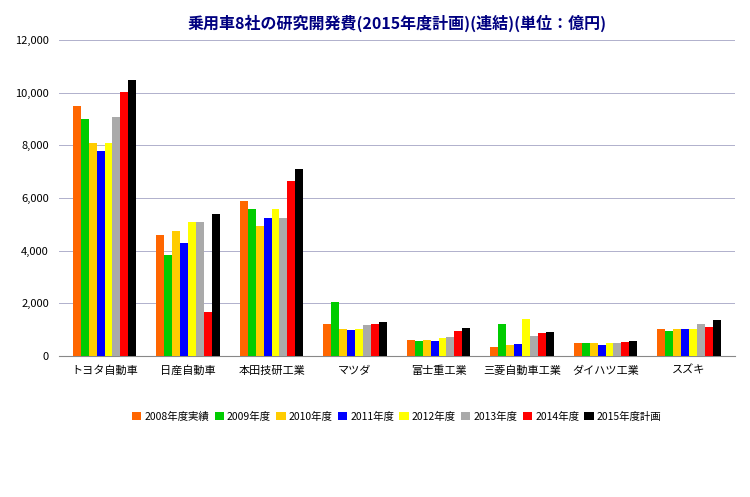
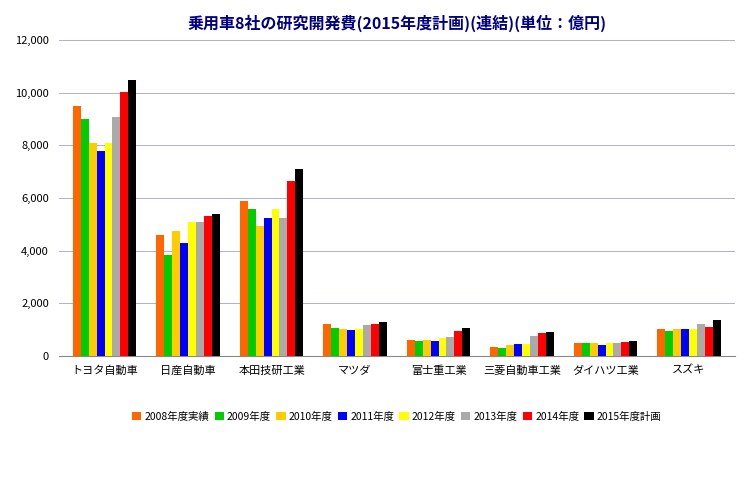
2014年度/日産自動車: 1,650 -> 5,300
2009年度/マツダ: 2,050 -> 1,050
2009年度/三菱自動車工業: 1,200 -> 300
2012年度/三菱自動車工業: 1,400 -> 450
